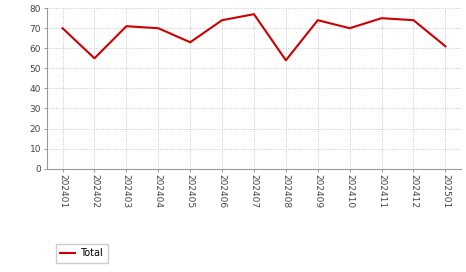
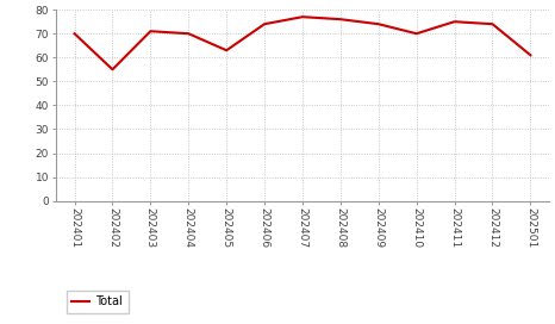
202408: 54 -> 76
